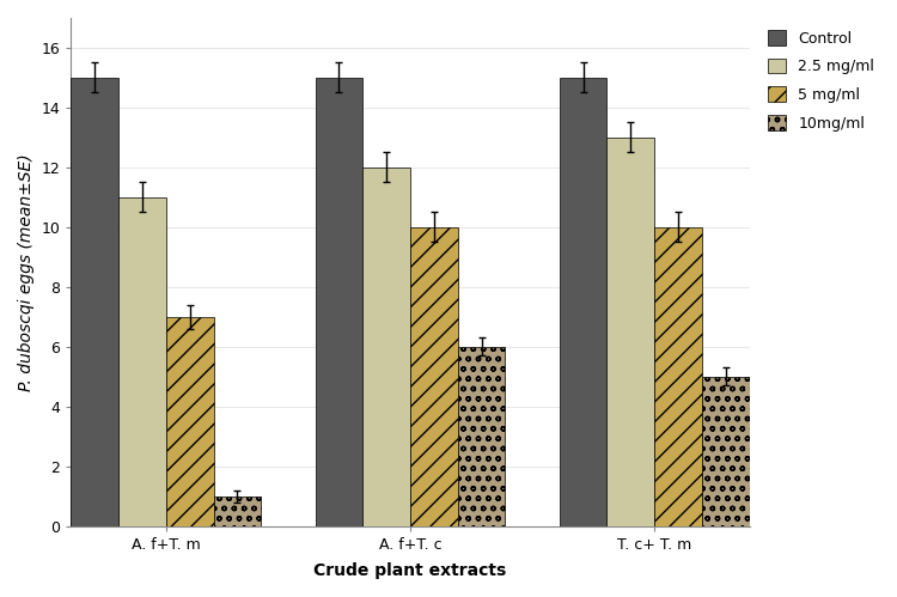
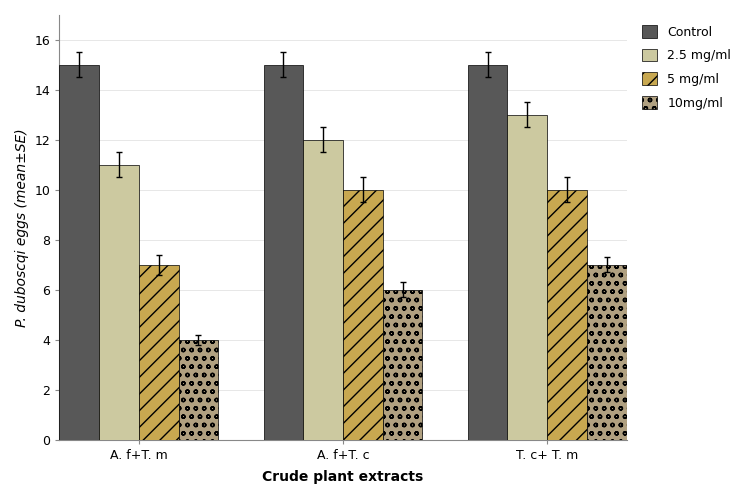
10mg/ml/A. f+T. m: 1 -> 4
10mg/ml/T. c+ T. m: 5 -> 7
